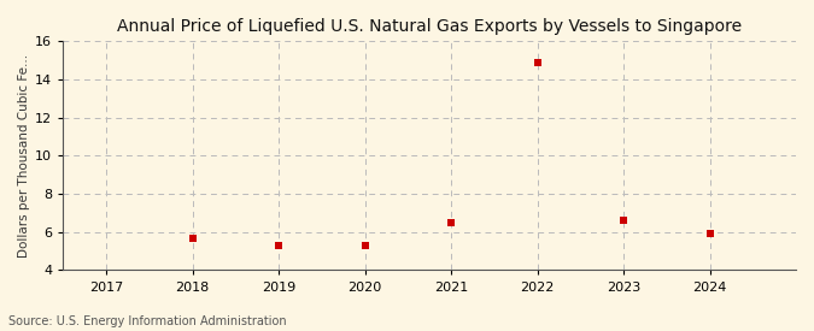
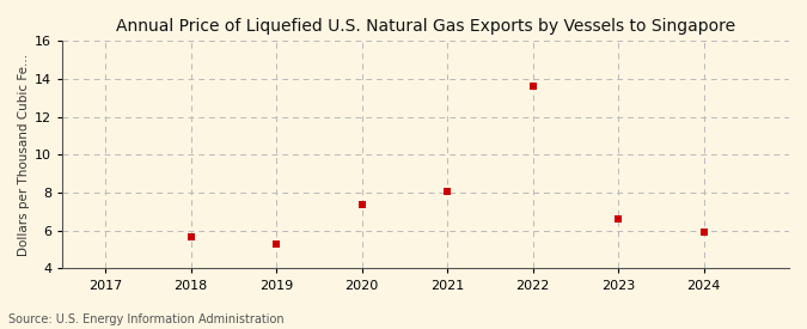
2020: 5.3 -> 7.4
2021: 6.5 -> 8.1
2022: 14.9 -> 13.6
